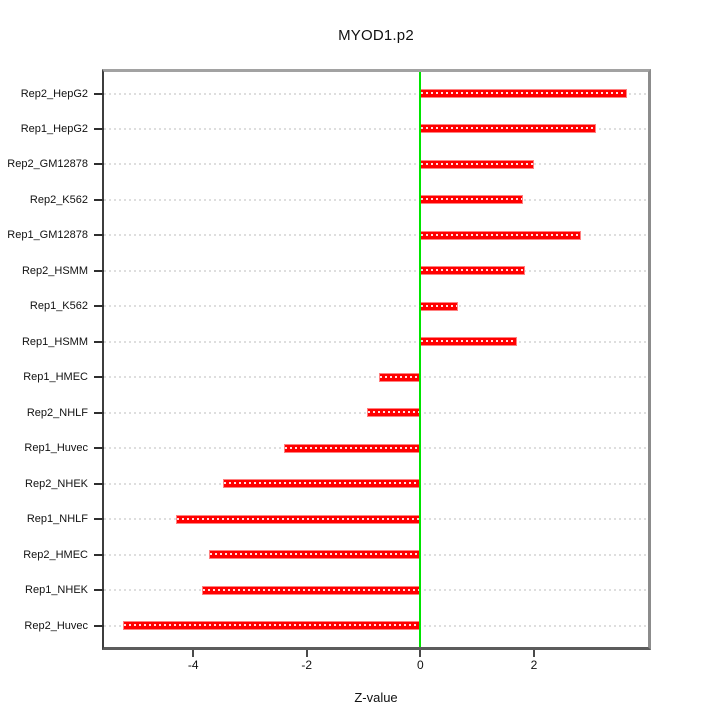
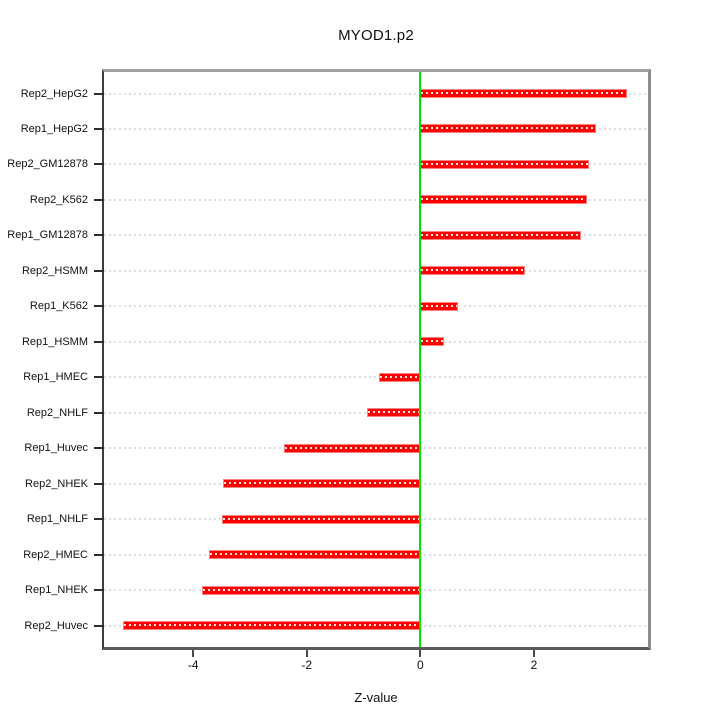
Rep2_GM12878: 2.0 -> 3.0
Rep2_K562: 1.8 -> 2.9
Rep1_HSMM: 1.7 -> 0.4
Rep1_NHLF: -4.3 -> -3.5
